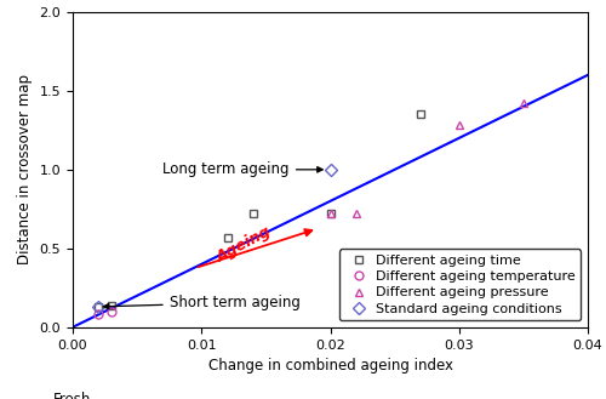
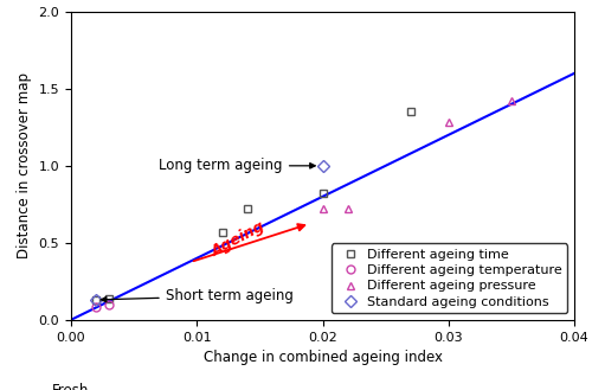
Different ageing time/0.02: 0.72 -> 0.82
